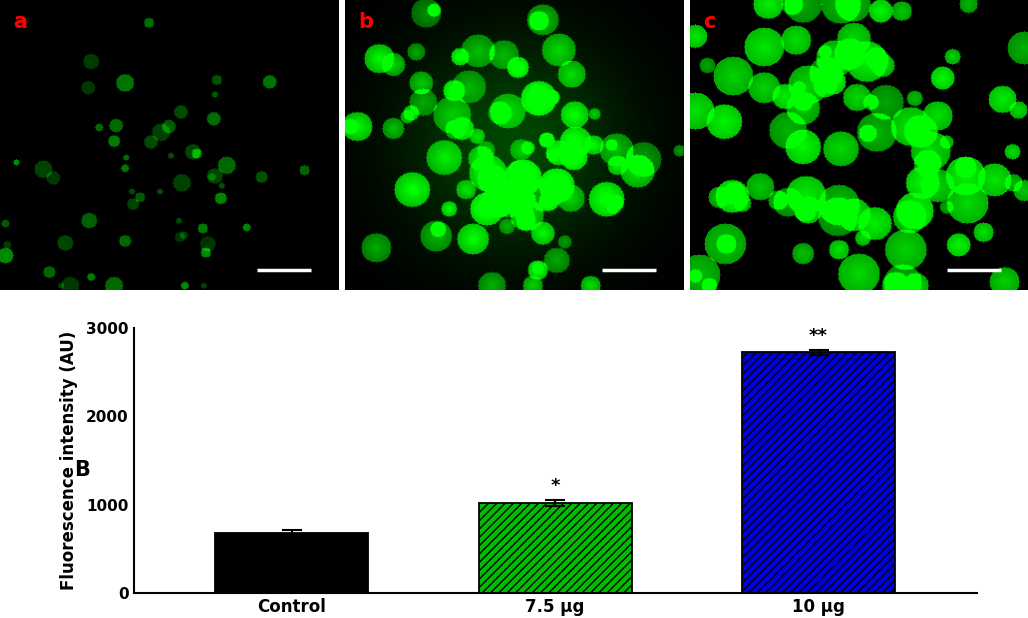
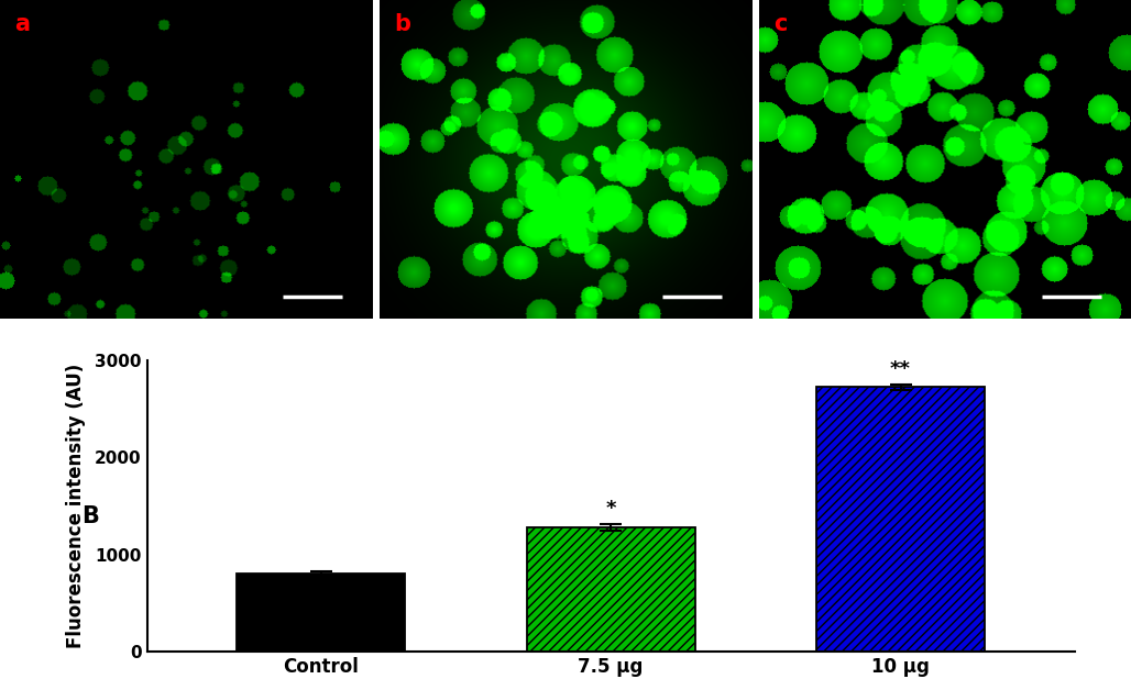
Control: 680 -> 800
7.5 μg: 1020 -> 1280
